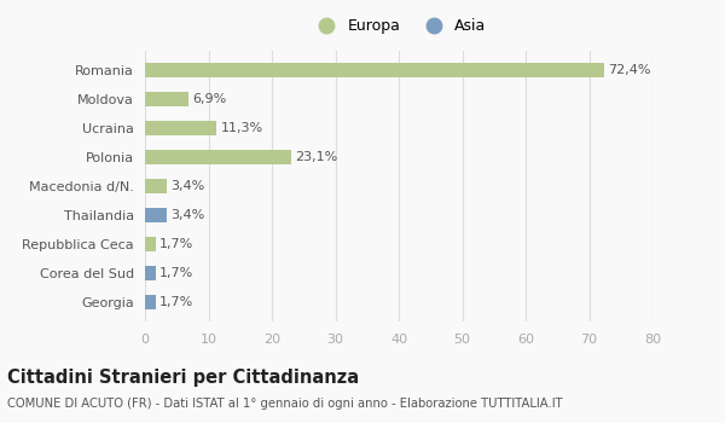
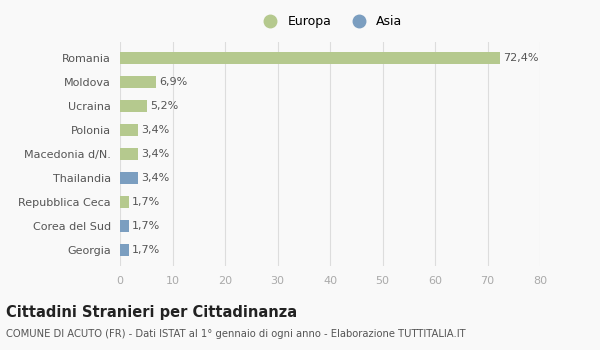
Ucraina: 11,3% -> 5,2%
Polonia: 23,1% -> 3,4%
